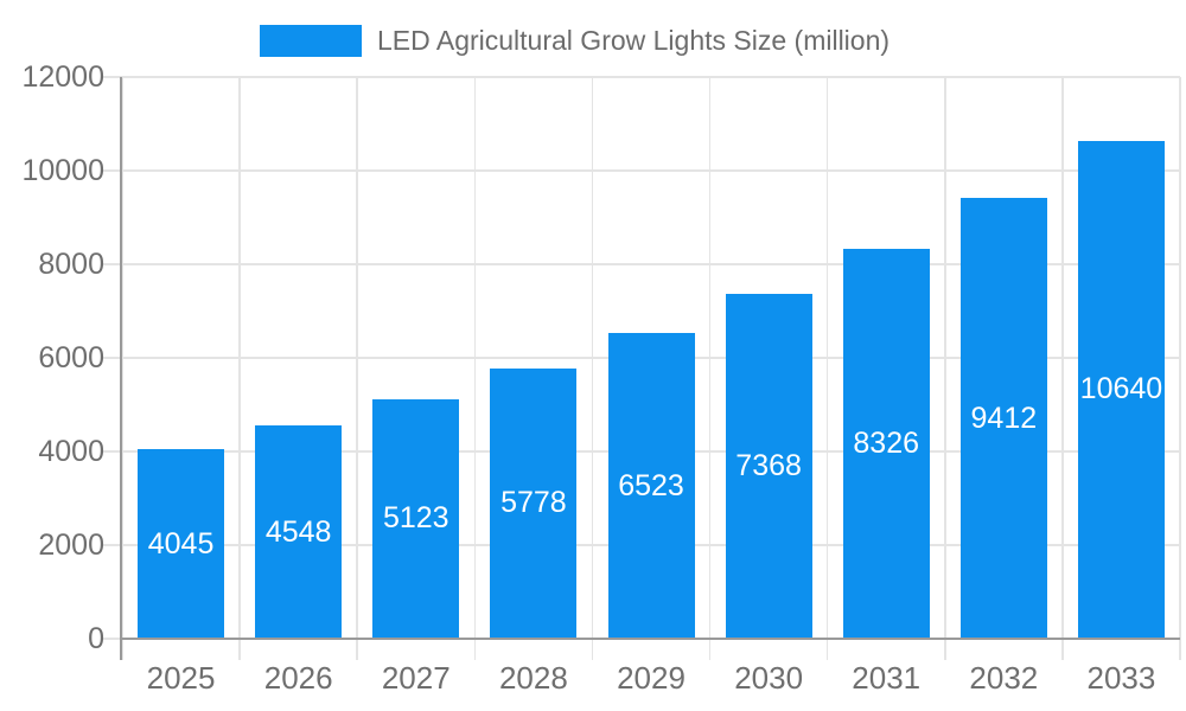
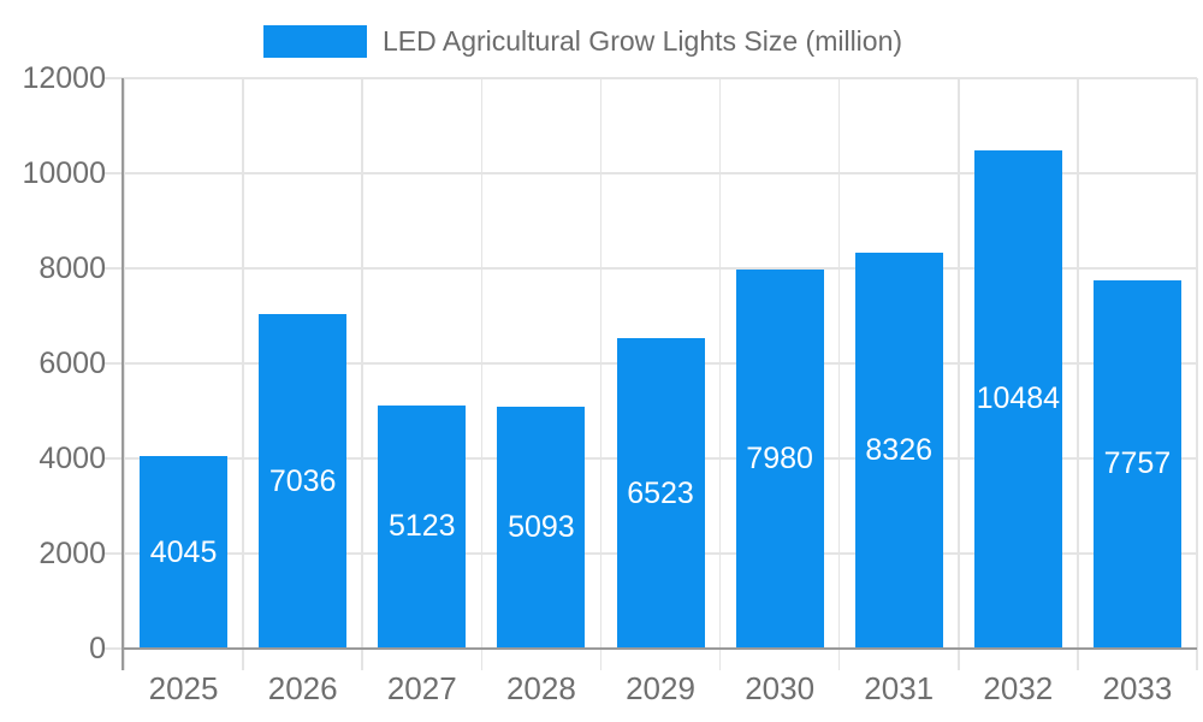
2026: 4548 -> 7036
2028: 5778 -> 5093
2030: 7368 -> 7980
2032: 9412 -> 10484
2033: 10640 -> 7757
